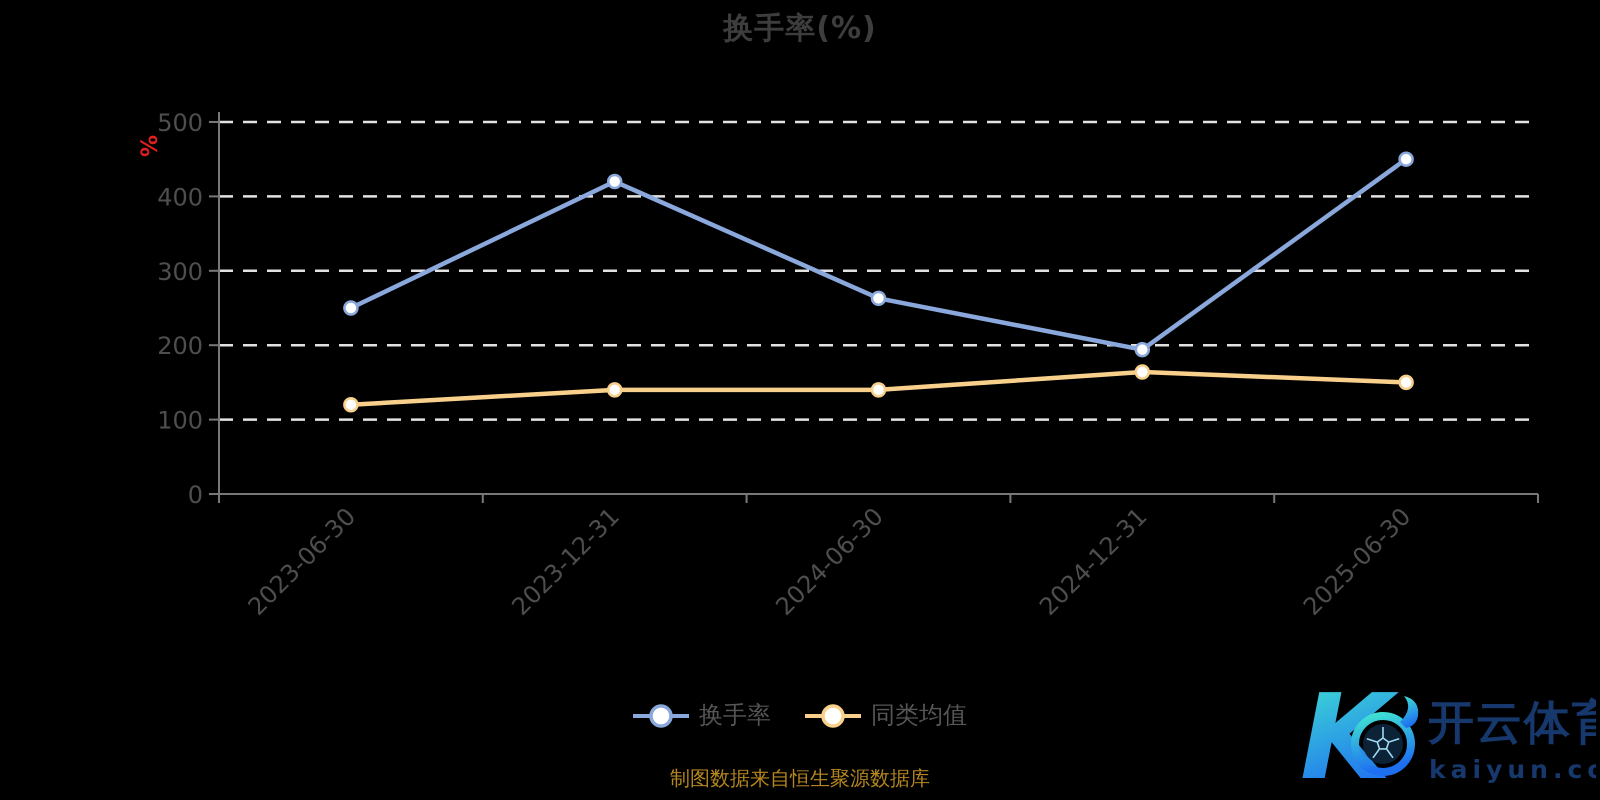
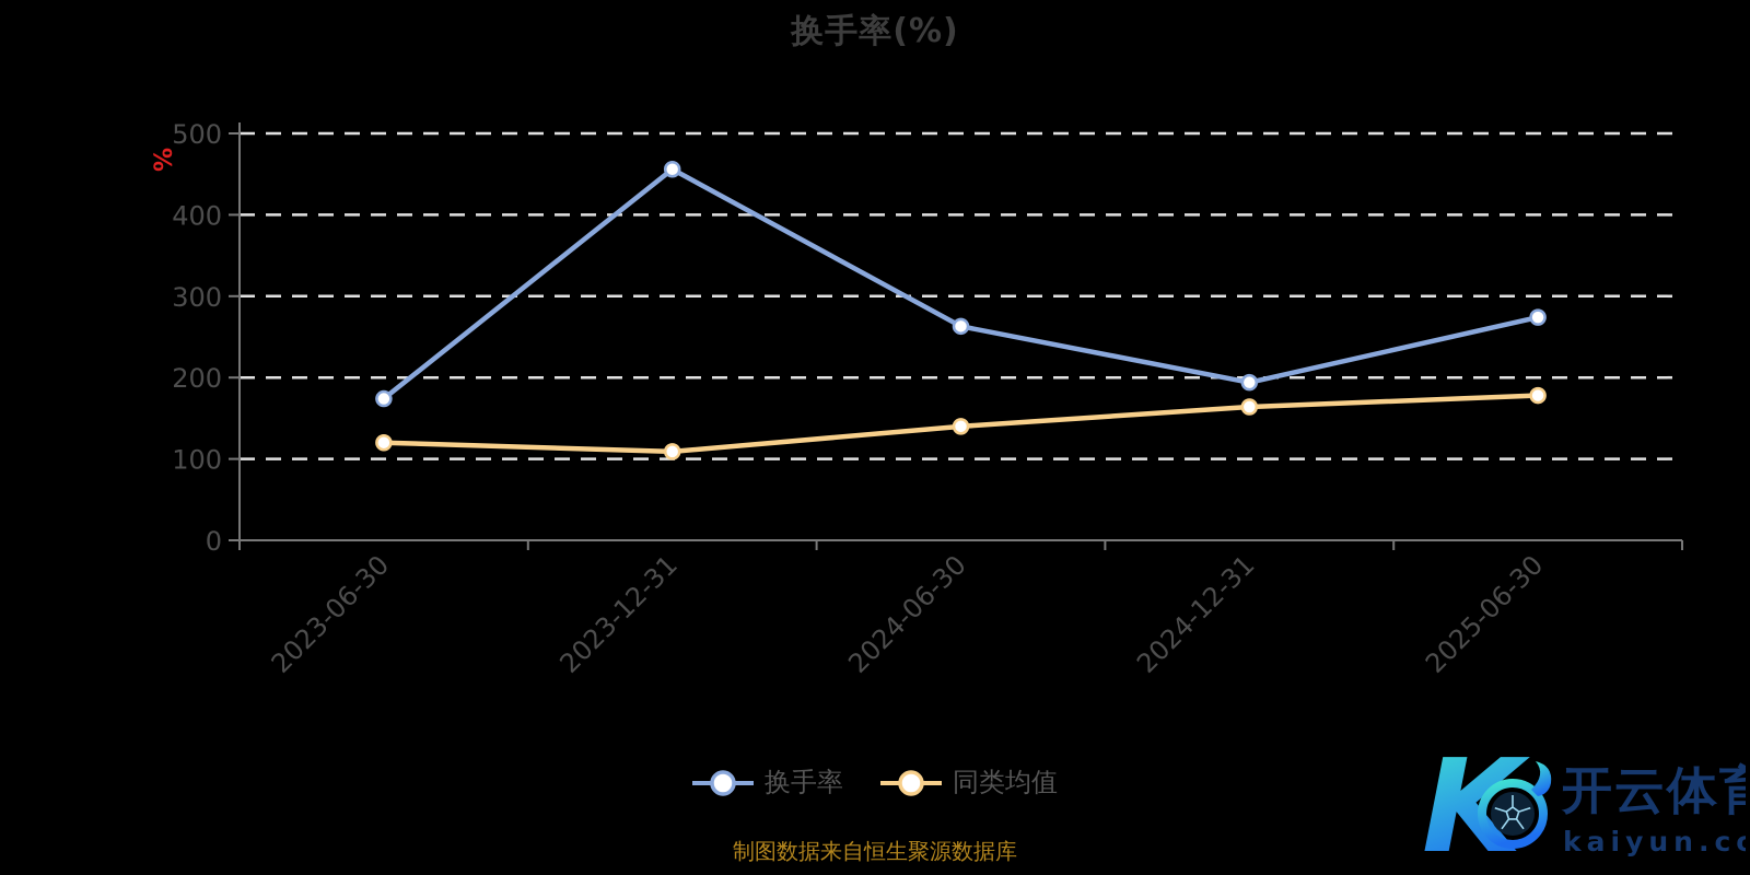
换手率/2023-06-30: 250 -> 170
换手率/2023-12-31: 420 -> 460
同类均值/2023-12-31: 140 -> 110
换手率/2025-06-30: 450 -> 270
同类均值/2025-06-30: 150 -> 180
